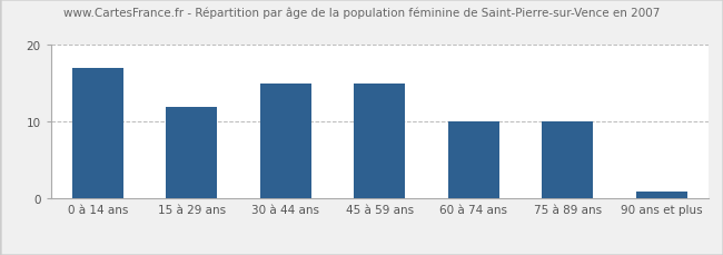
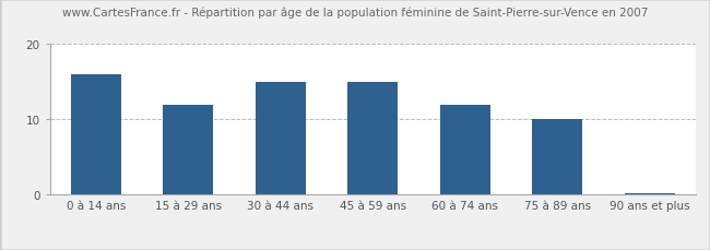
0 à 14 ans: 17.0 -> 16.0
60 à 74 ans: 10.0 -> 12.0
90 ans et plus: 1.0 -> 0.2
